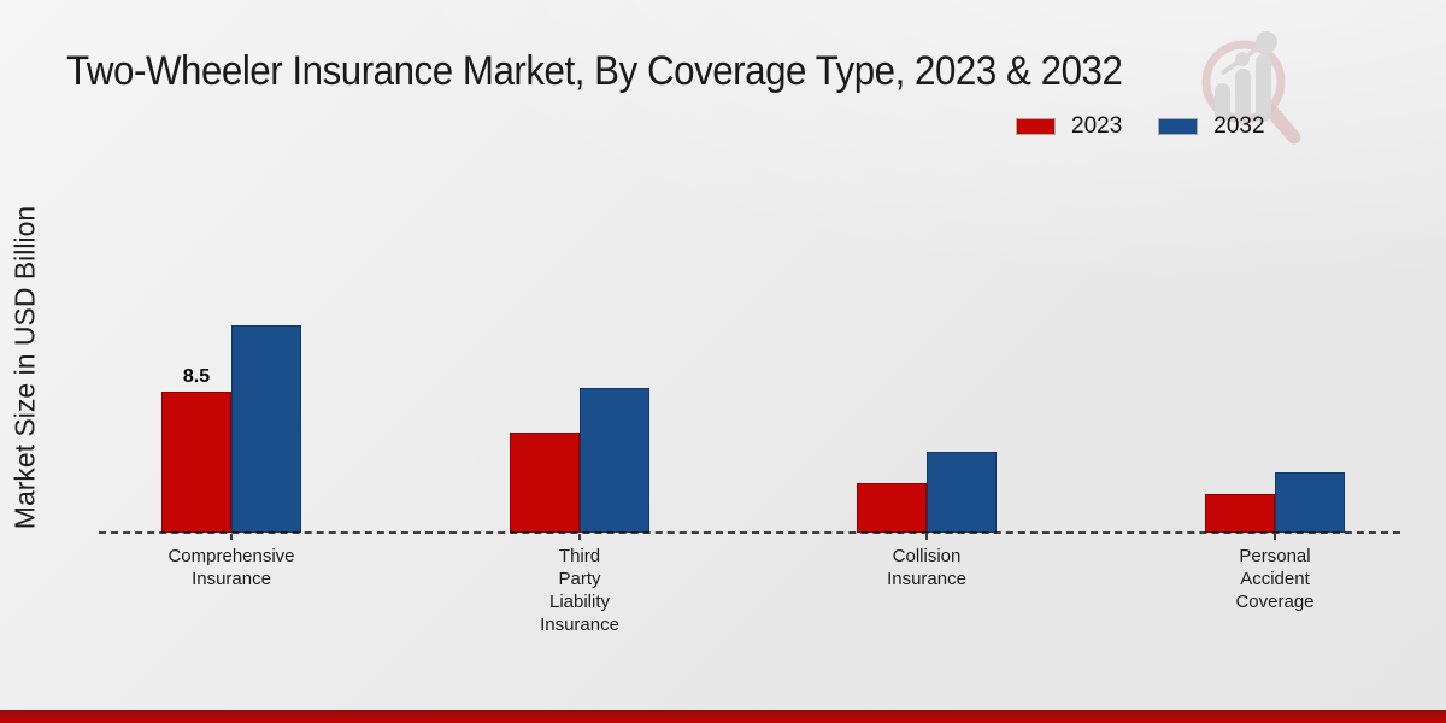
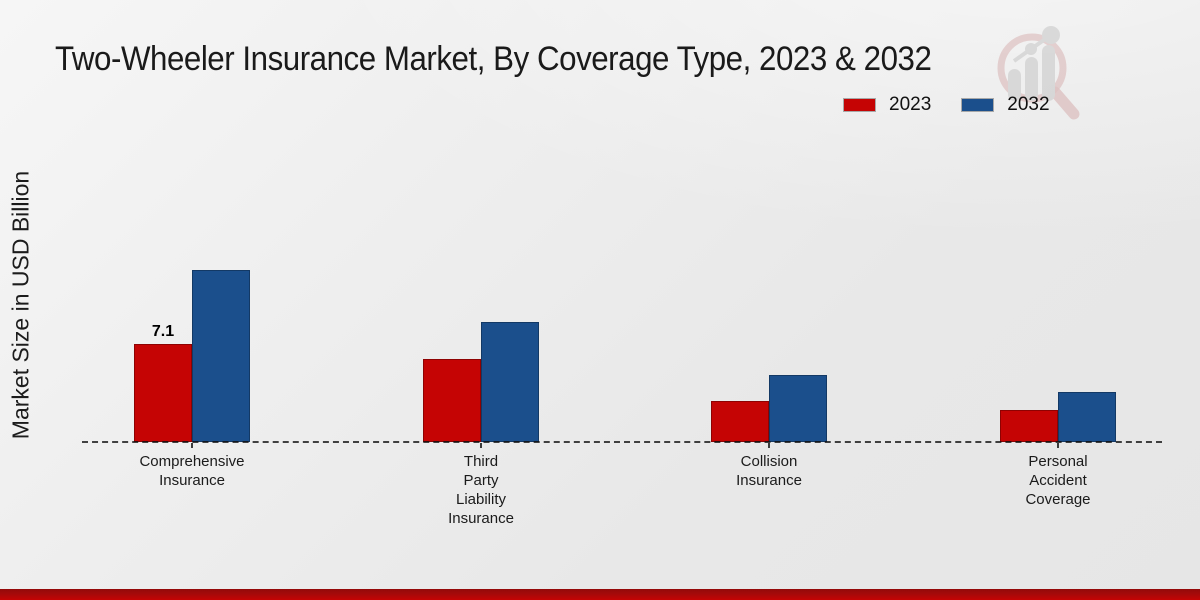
2023/Comprehensive Insurance: 8.5 -> 7.1
